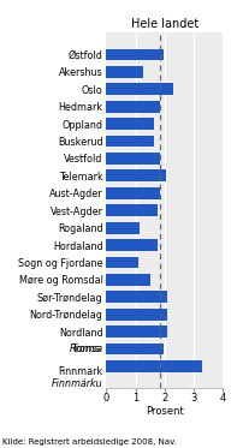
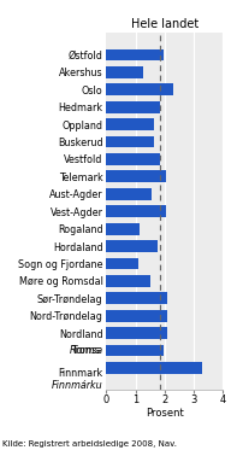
Aust-Agder: 1.85 -> 1.55
Vest-Agder: 1.75 -> 2.05
